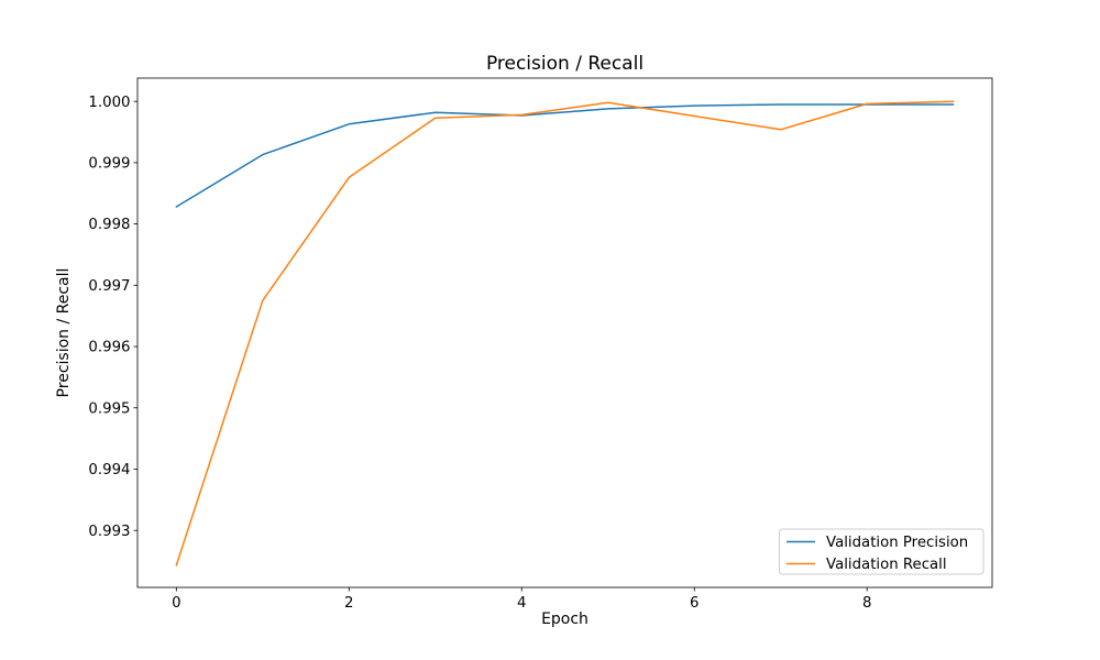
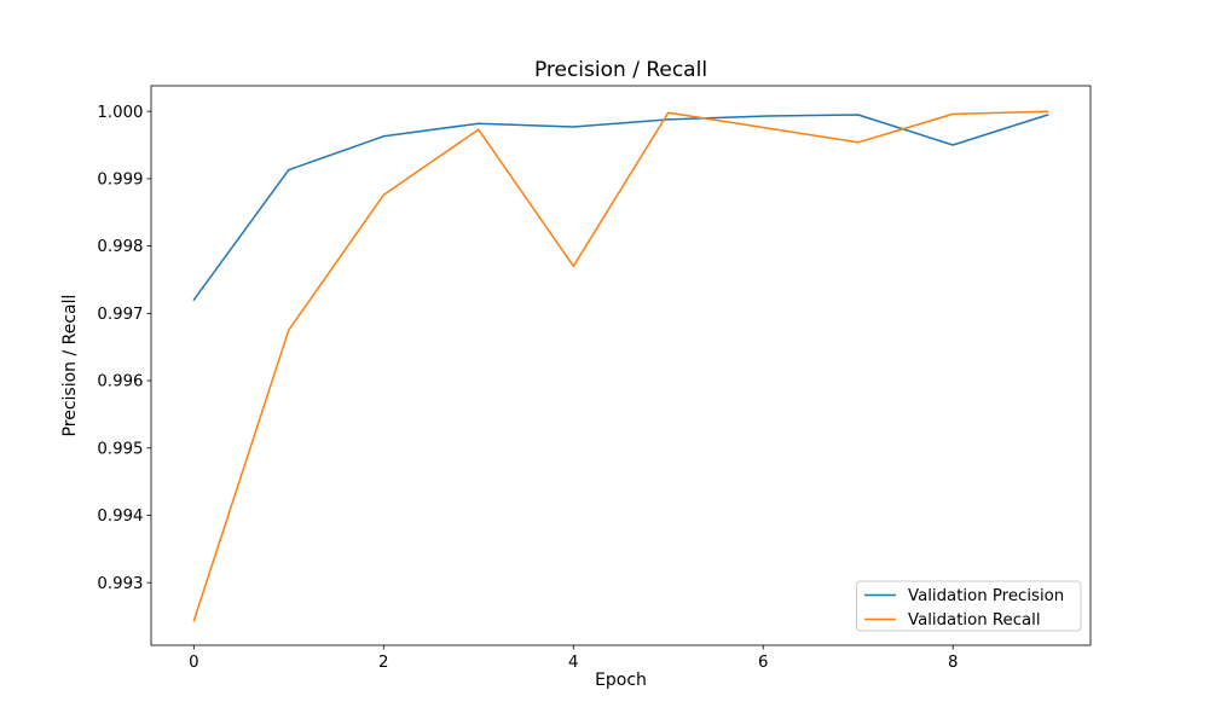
Validation Precision/0: 0.9983 -> 0.9972
Validation Recall/4: 0.9998 -> 0.9977
Validation Precision/8: 1.0000 -> 0.9995
